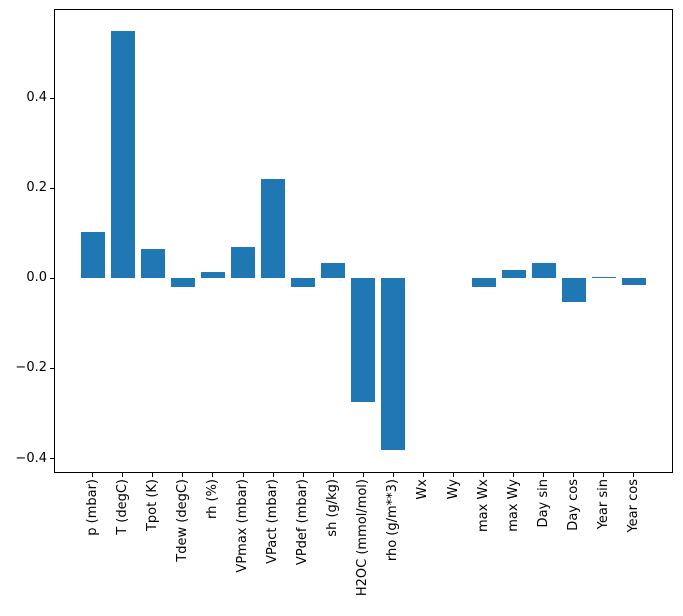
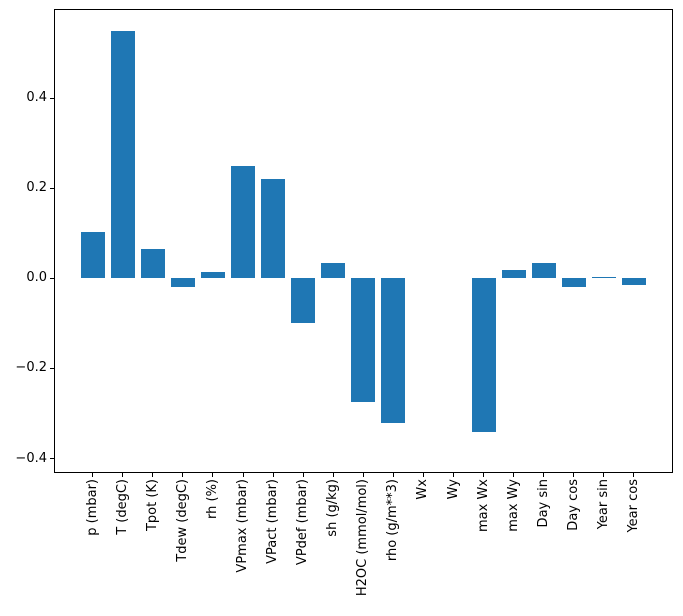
VPmax (mbar): 0.07 -> 0.25
VPdef (mbar): -0.02 -> -0.10
rho (g/m**3): -0.38 -> -0.32
max Wx: -0.02 -> -0.34
Day cos: -0.05 -> -0.02
